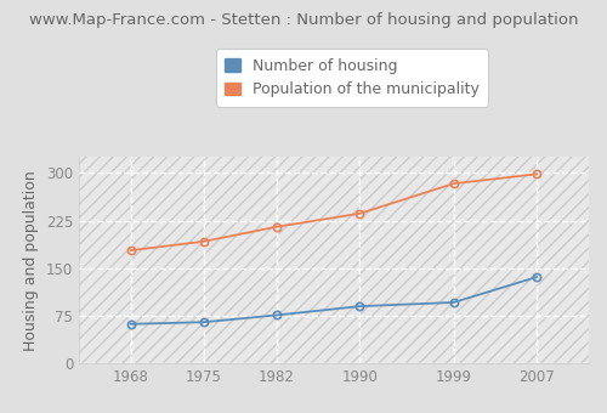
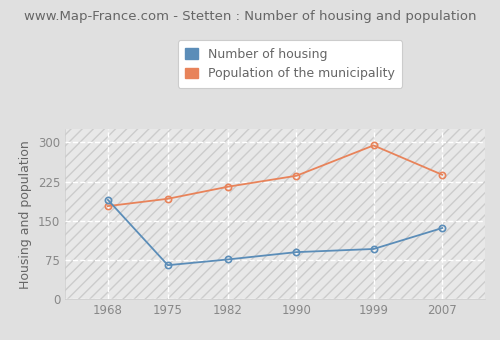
Number of housing/1968: 62 -> 190
Population of the municipality/1999: 283 -> 294
Population of the municipality/2007: 298 -> 238
